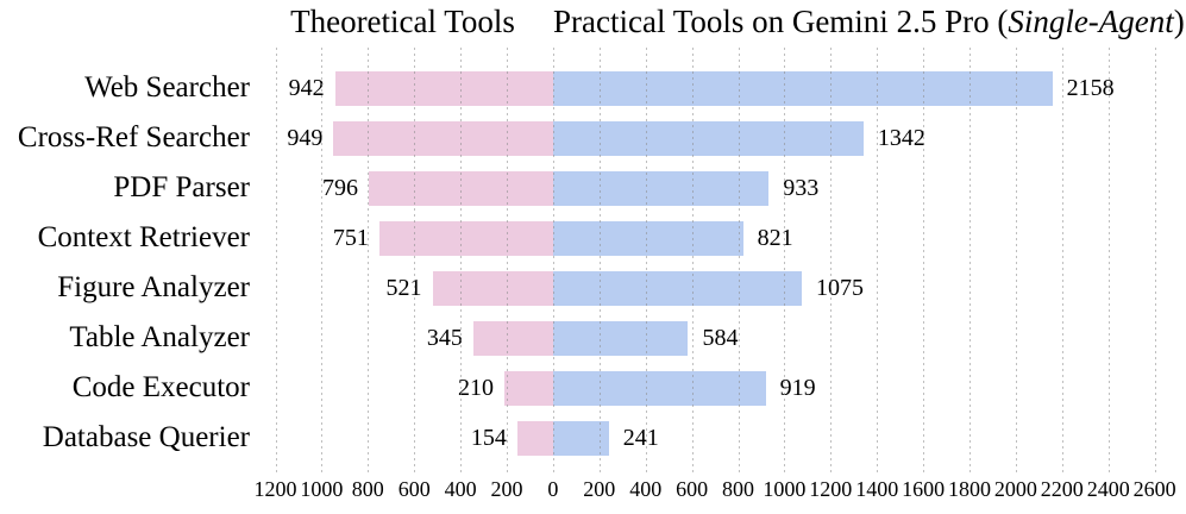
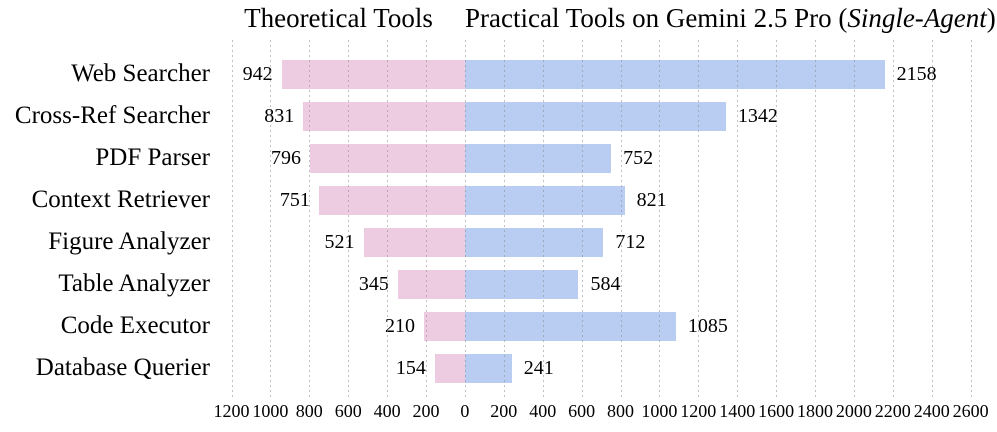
Theoretical Tools/Cross-Ref Searcher: 949 -> 831
Practical Tools on Gemini 2.5 Pro (Single-Agent)/PDF Parser: 933 -> 752
Practical Tools on Gemini 2.5 Pro (Single-Agent)/Figure Analyzer: 1075 -> 712
Practical Tools on Gemini 2.5 Pro (Single-Agent)/Code Executor: 919 -> 1085
